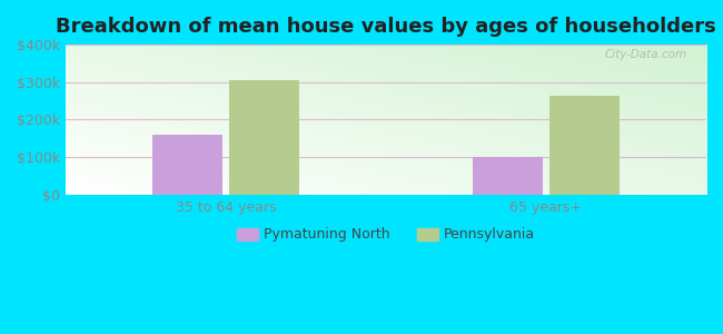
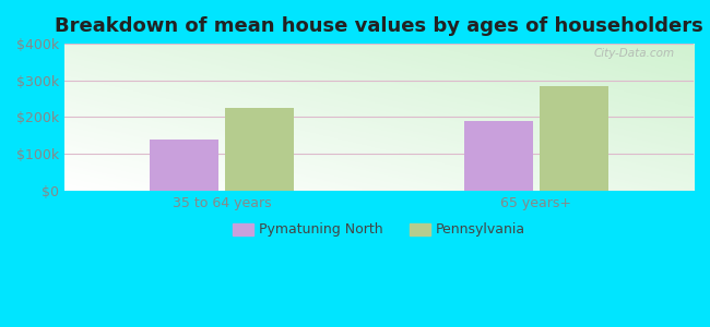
Pymatuning North/35 to 64 years: $160k -> $140k
Pennsylvania/35 to 64 years: $305k -> $225k
Pymatuning North/65 years+: $100k -> $190k
Pennsylvania/65 years+: $265k -> $285k
